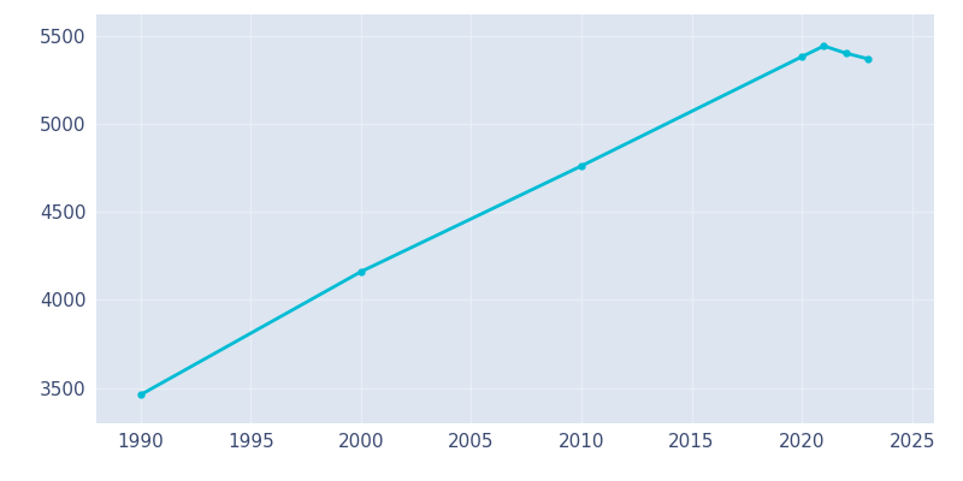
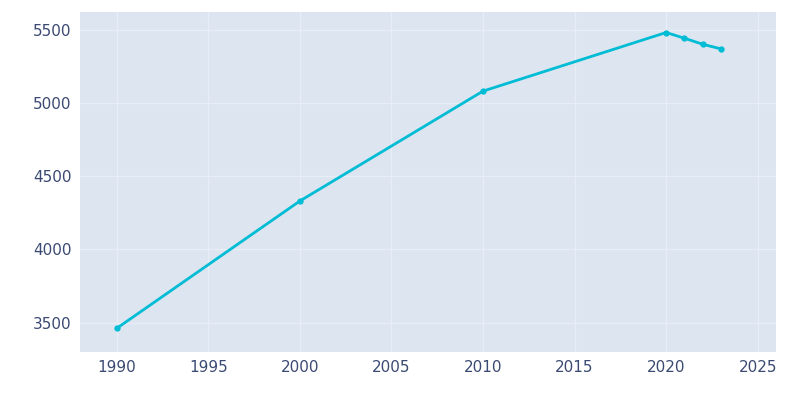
2000: 4160 -> 4330
2010: 4760 -> 5080
2020: 5380 -> 5480
